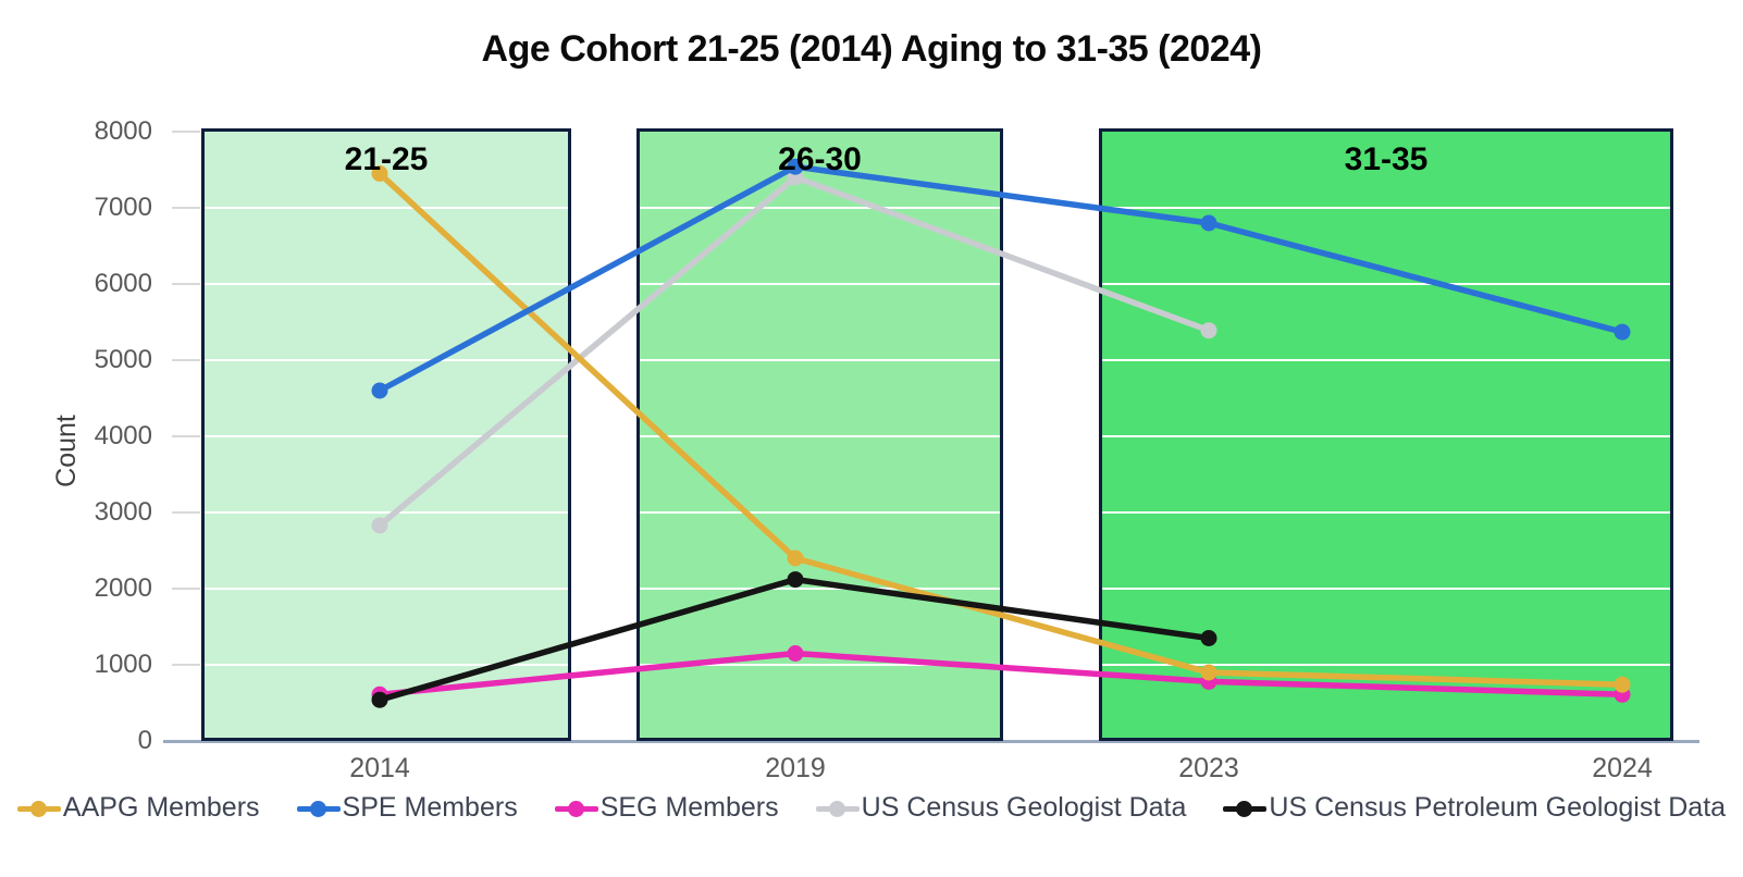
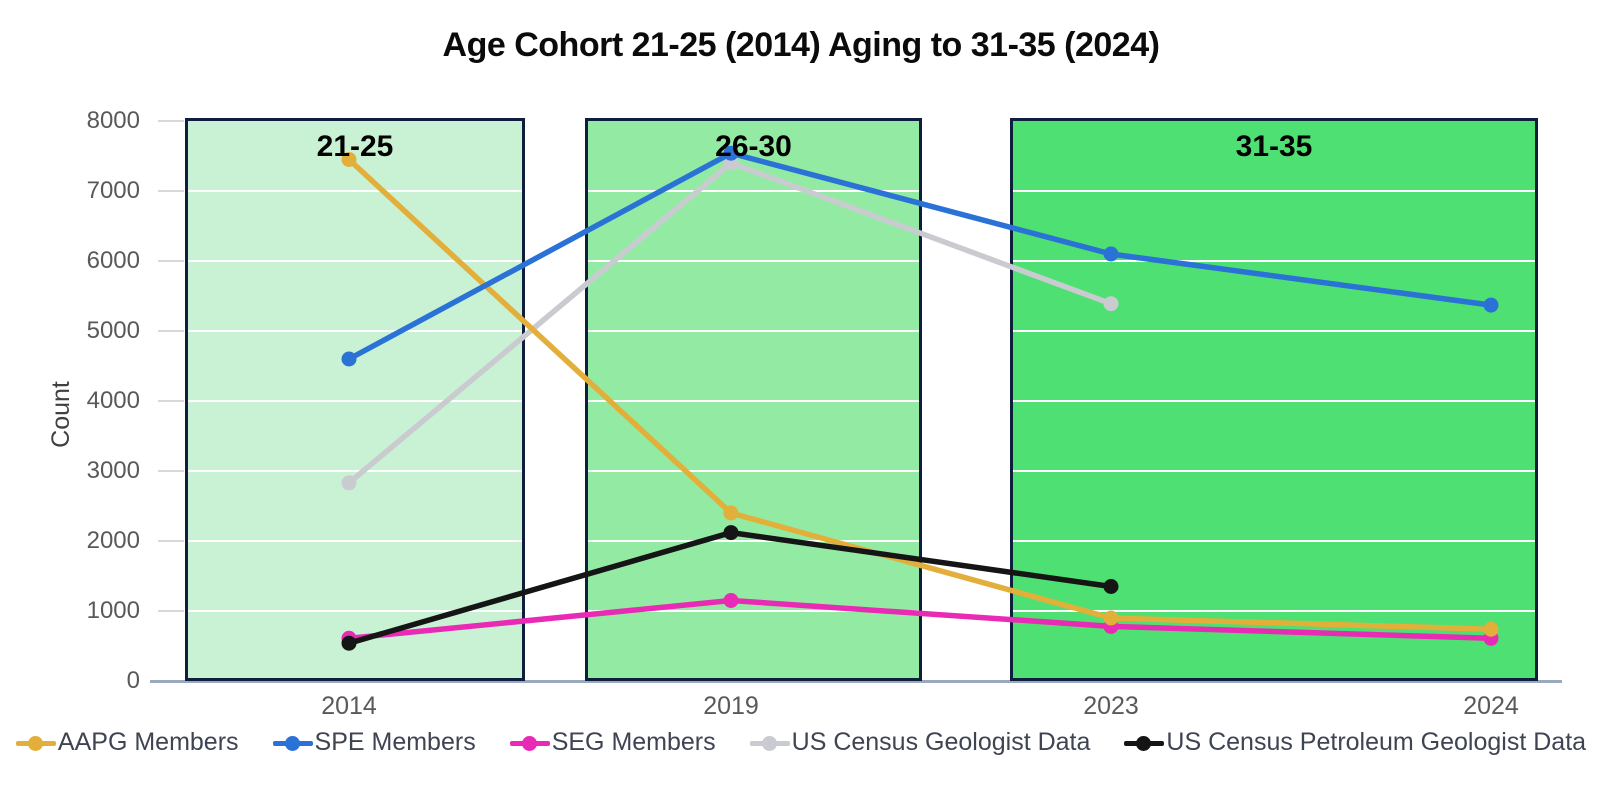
SPE Members/2023: 6800 -> 6100
